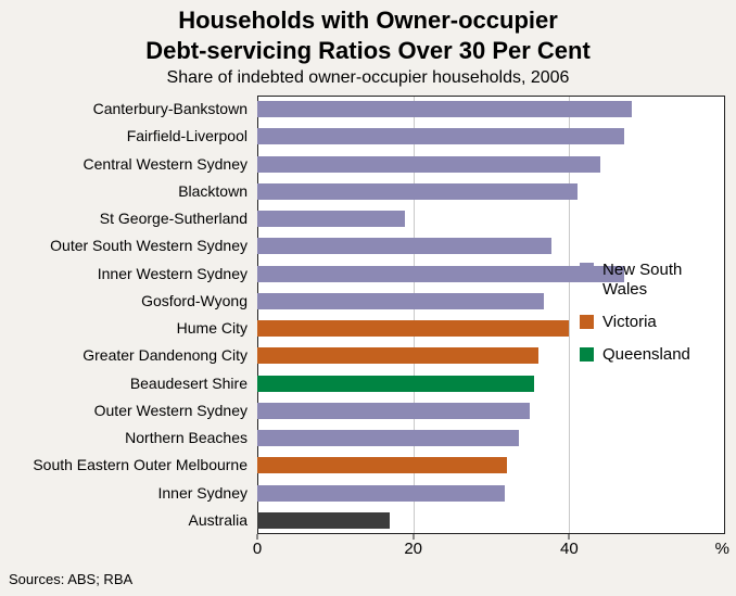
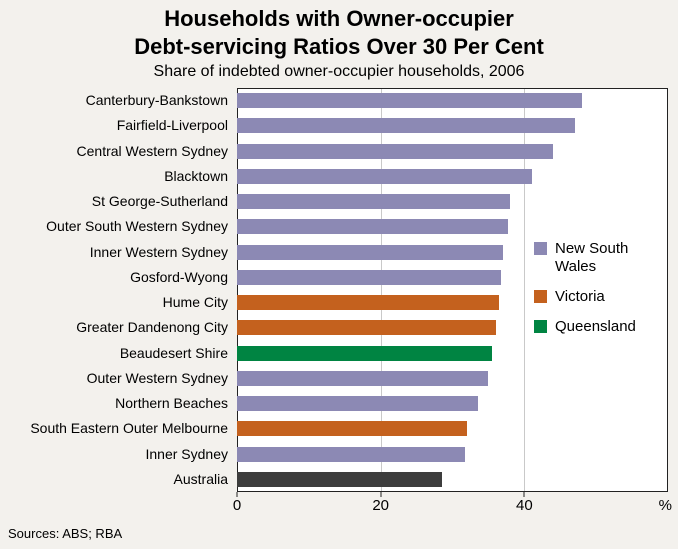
St George-Sutherland: 19 -> 38
Inner Western Sydney: 47 -> 37
Hume City: 40 -> 36
Australia: 17 -> 28
